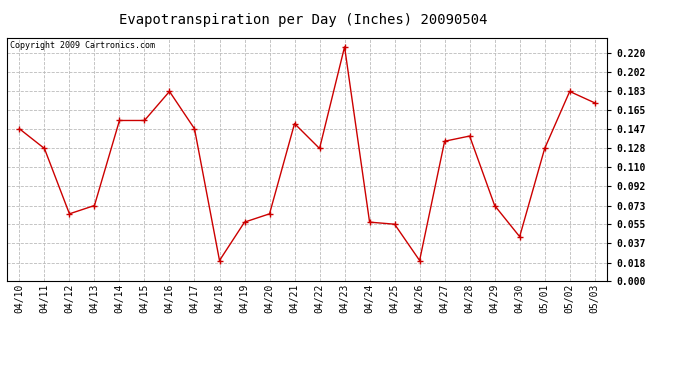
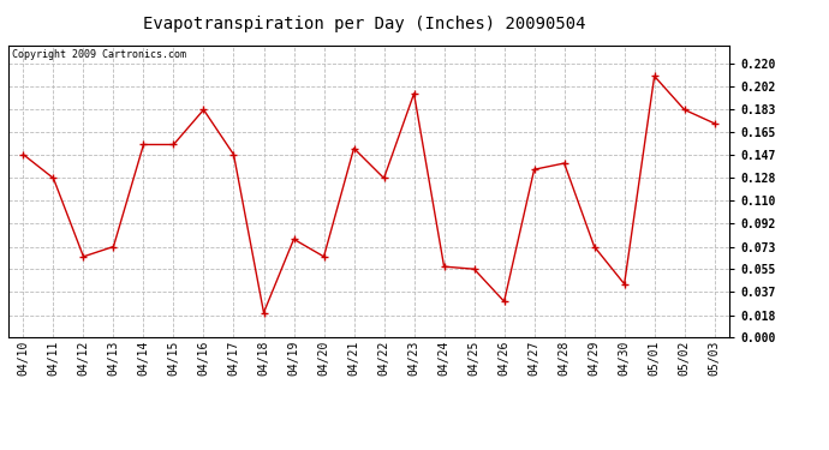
04/19: 0.057 -> 0.079
04/23: 0.226 -> 0.196
04/26: 0.020 -> 0.029
05/01: 0.128 -> 0.210
